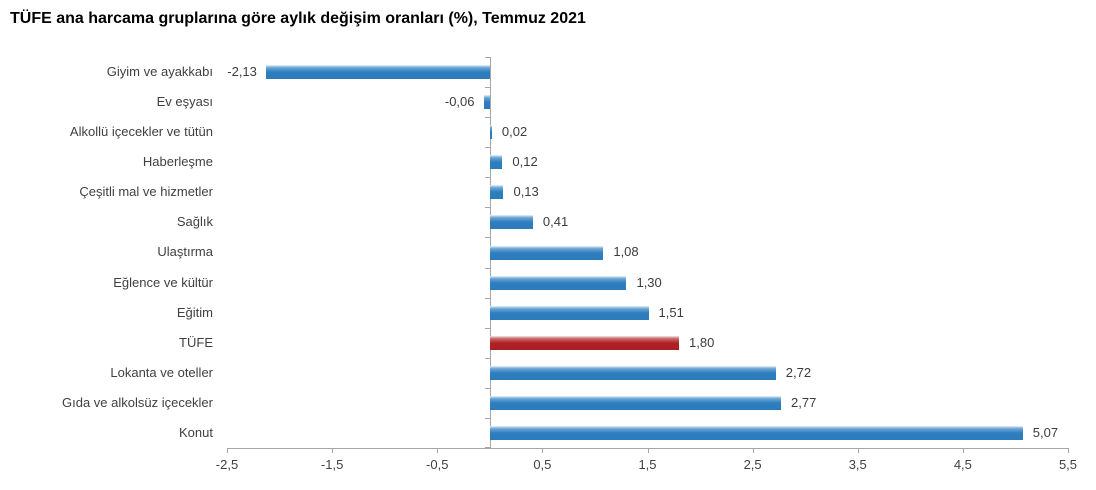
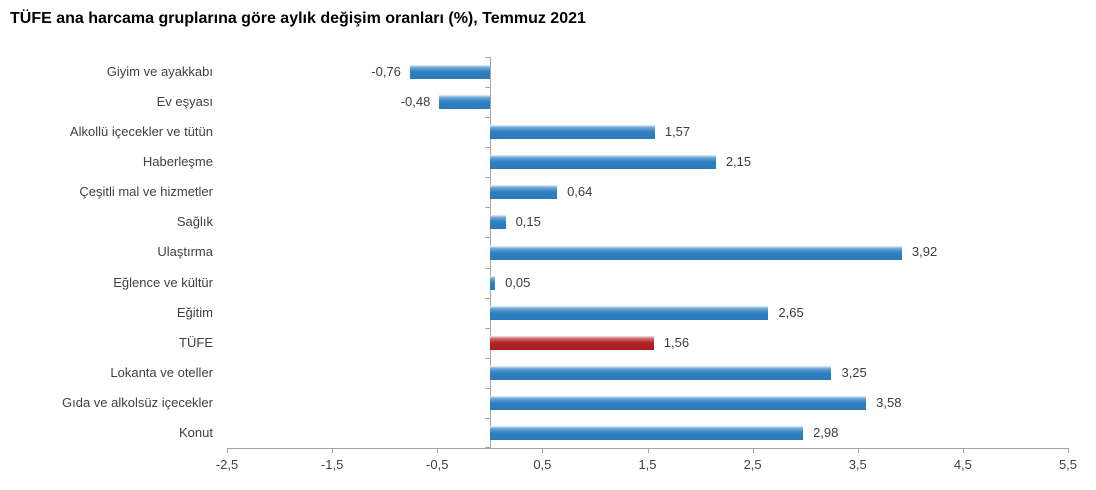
Giyim ve ayakkabı: -2,13 -> -0,76
Ev eşyası: -0,06 -> -0,48
Alkollü içecekler ve tütün: 0,02 -> 1,57
Haberleşme: 0,12 -> 2,15
Çeşitli mal ve hizmetler: 0,13 -> 0,64
Sağlık: 0,41 -> 0,15
Ulaştırma: 1,08 -> 3,92
Eğlence ve kültür: 1,30 -> 0,05
Eğitim: 1,51 -> 2,65
TÜFE: 1,80 -> 1,56
Lokanta ve oteller: 2,72 -> 3,25
Gıda ve alkolsüz içecekler: 2,77 -> 3,58
Konut: 5,07 -> 2,98
